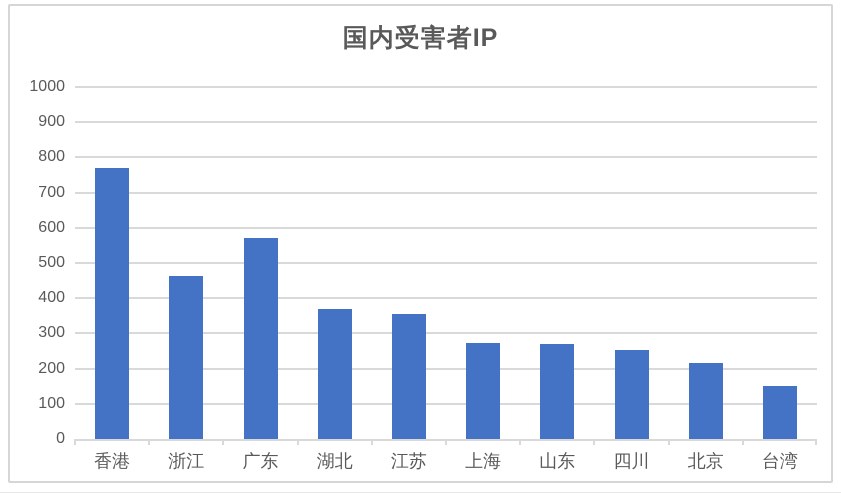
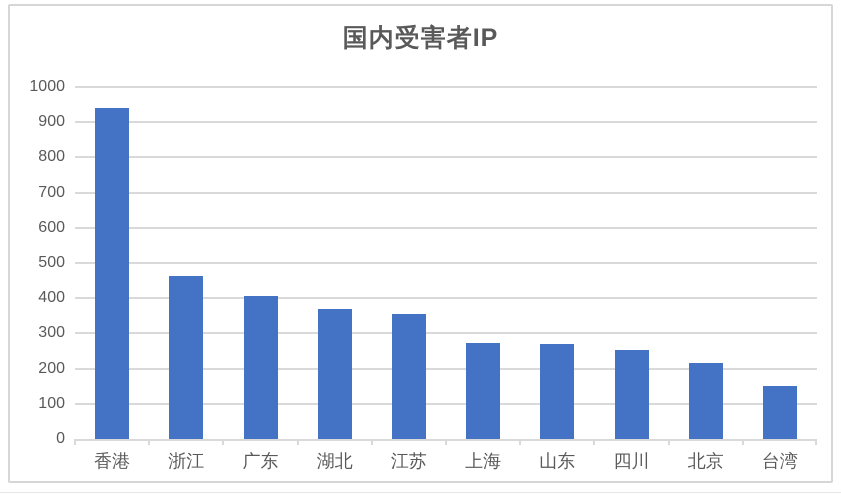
香港: 770 -> 940
广东: 570 -> 410
